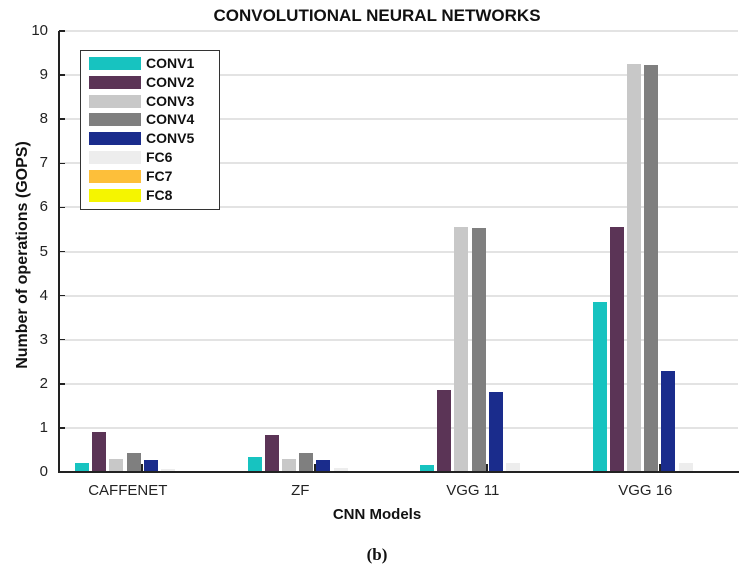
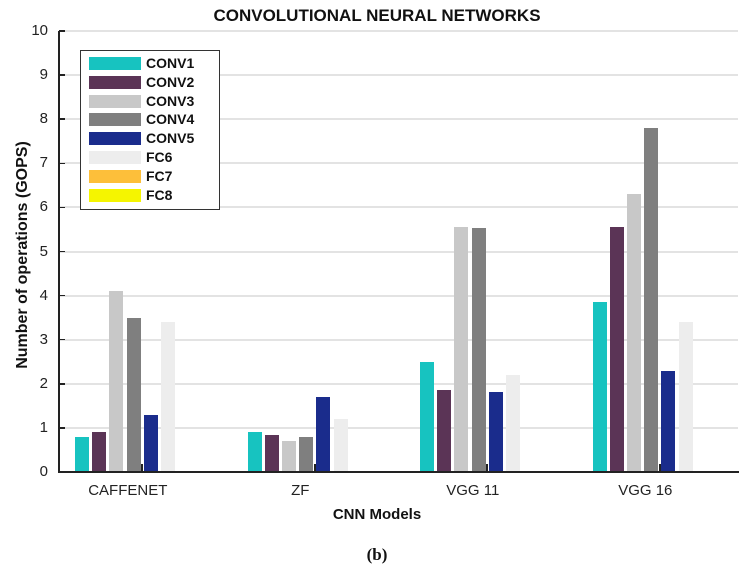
CONV1/CAFFENET: 0.2 -> 0.8
CONV3/CAFFENET: 0.3 -> 4.1
CONV4/CAFFENET: 0.4 -> 3.5
CONV5/CAFFENET: 0.3 -> 1.3
FC6/CAFFENET: 0.1 -> 3.4
CONV1/ZF: 0.3 -> 0.9
CONV3/ZF: 0.3 -> 0.7
CONV4/ZF: 0.4 -> 0.8
CONV5/ZF: 0.3 -> 1.7
FC6/ZF: 0.1 -> 1.2
CONV1/VGG 11: 0.1 -> 2.5
FC6/VGG 11: 0.2 -> 2.2
CONV3/VGG 16: 9.3 -> 6.3
CONV4/VGG 16: 9.2 -> 7.8
FC6/VGG 16: 0.2 -> 3.4
